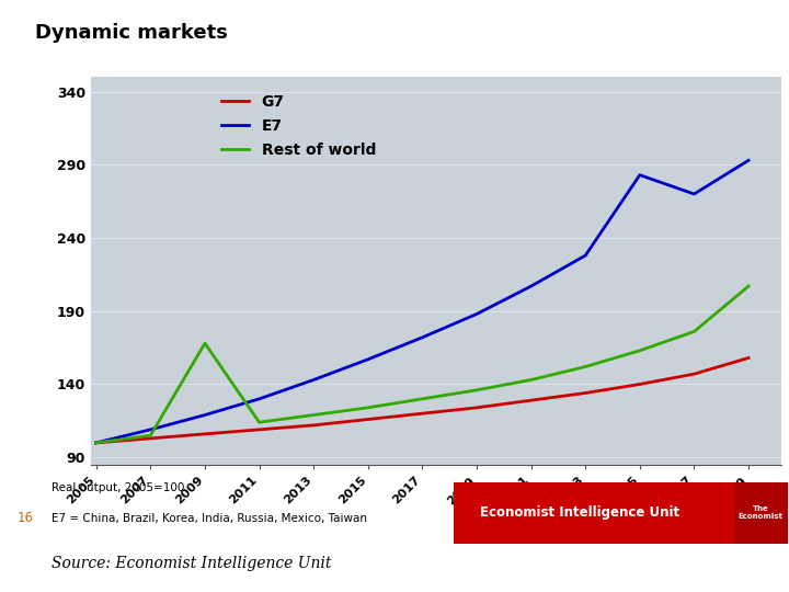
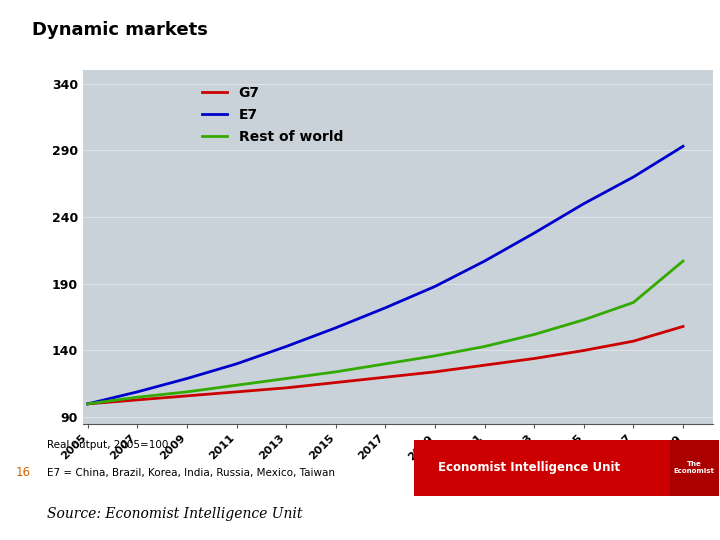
Rest of world/2009: 168 -> 109
E7/2025: 283 -> 250
